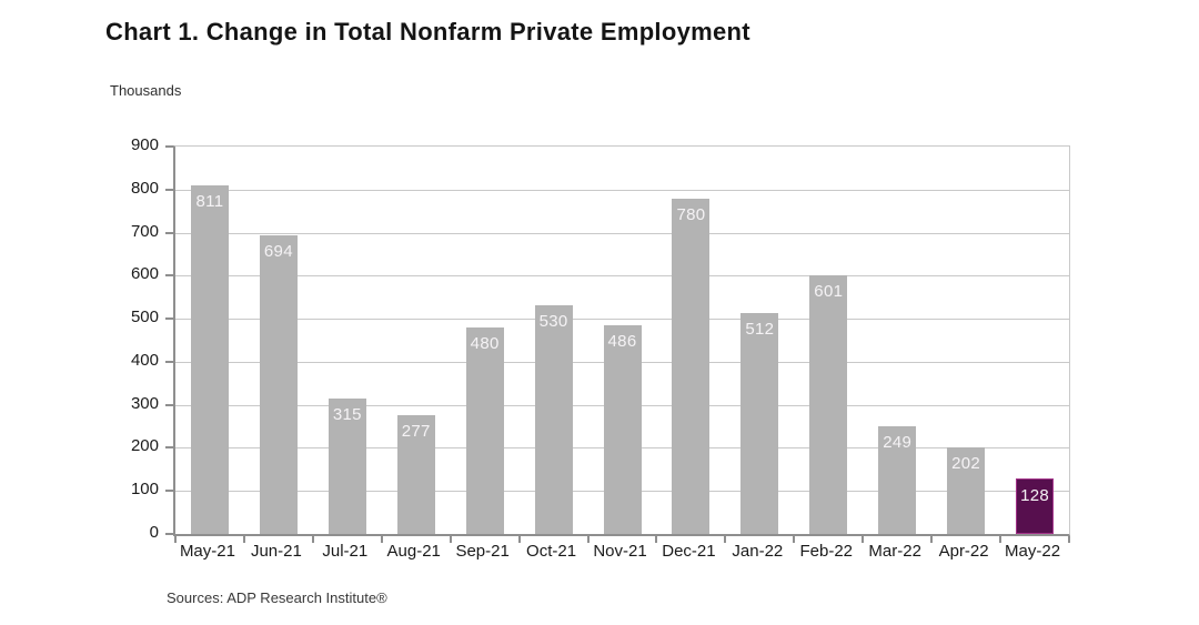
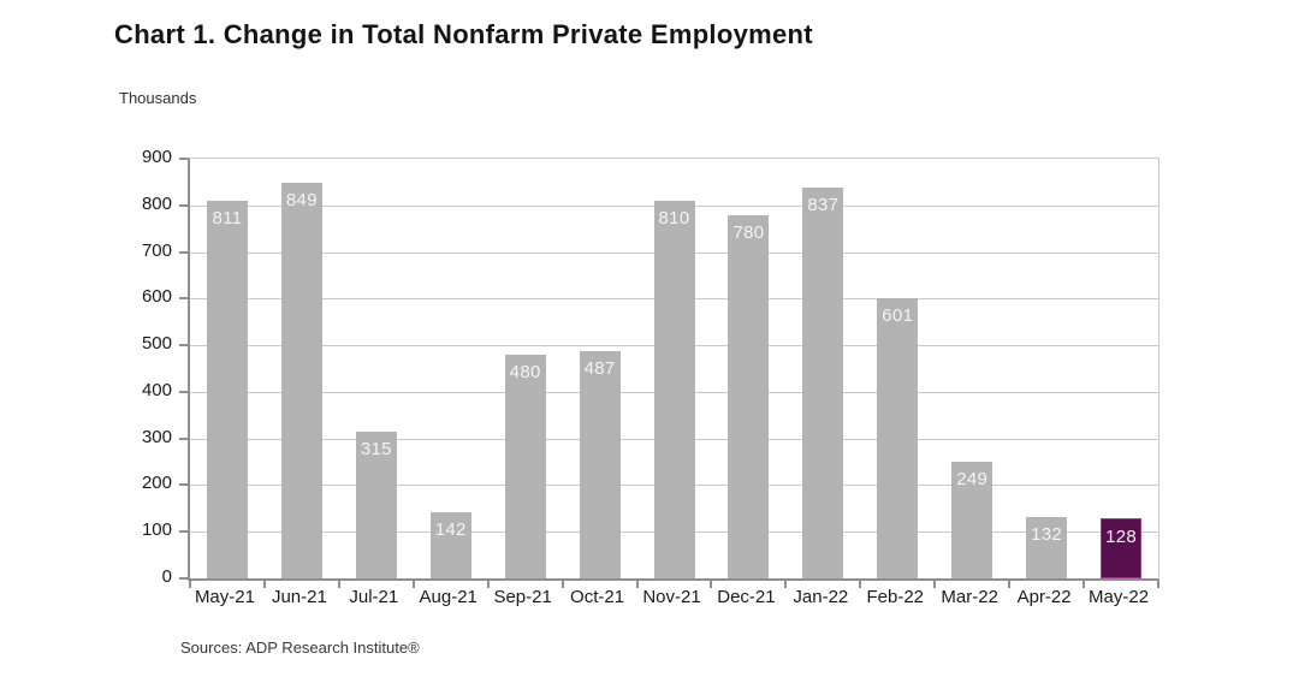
Jun-21: 694 -> 849
Aug-21: 277 -> 142
Oct-21: 530 -> 487
Nov-21: 486 -> 810
Jan-22: 512 -> 837
Apr-22: 202 -> 132
